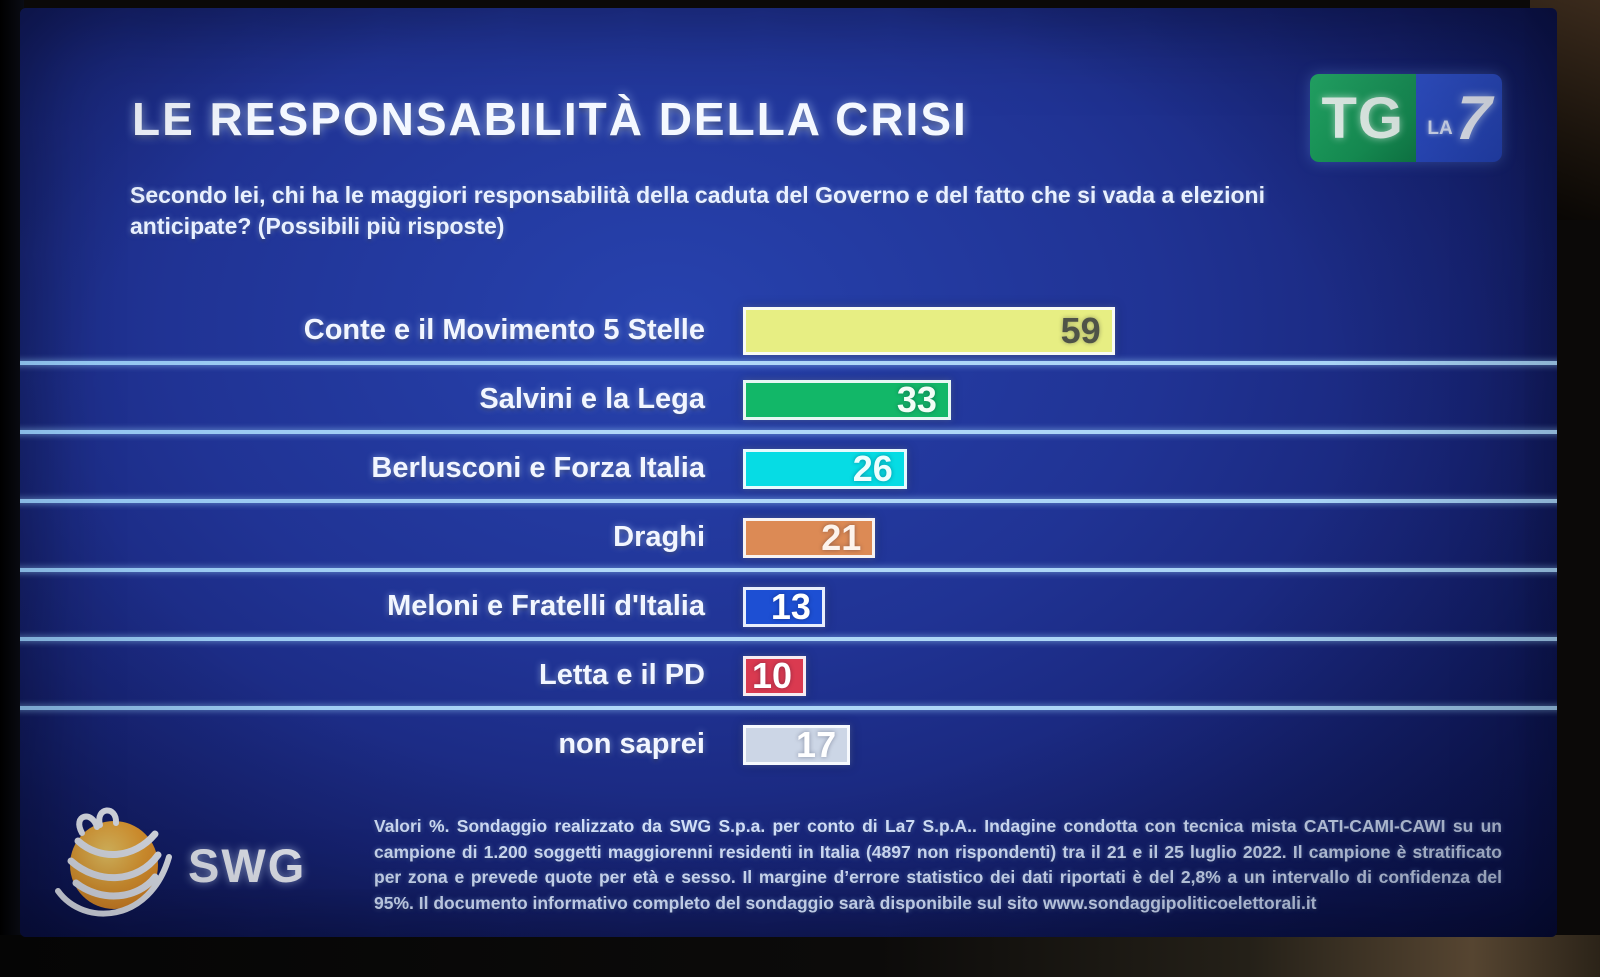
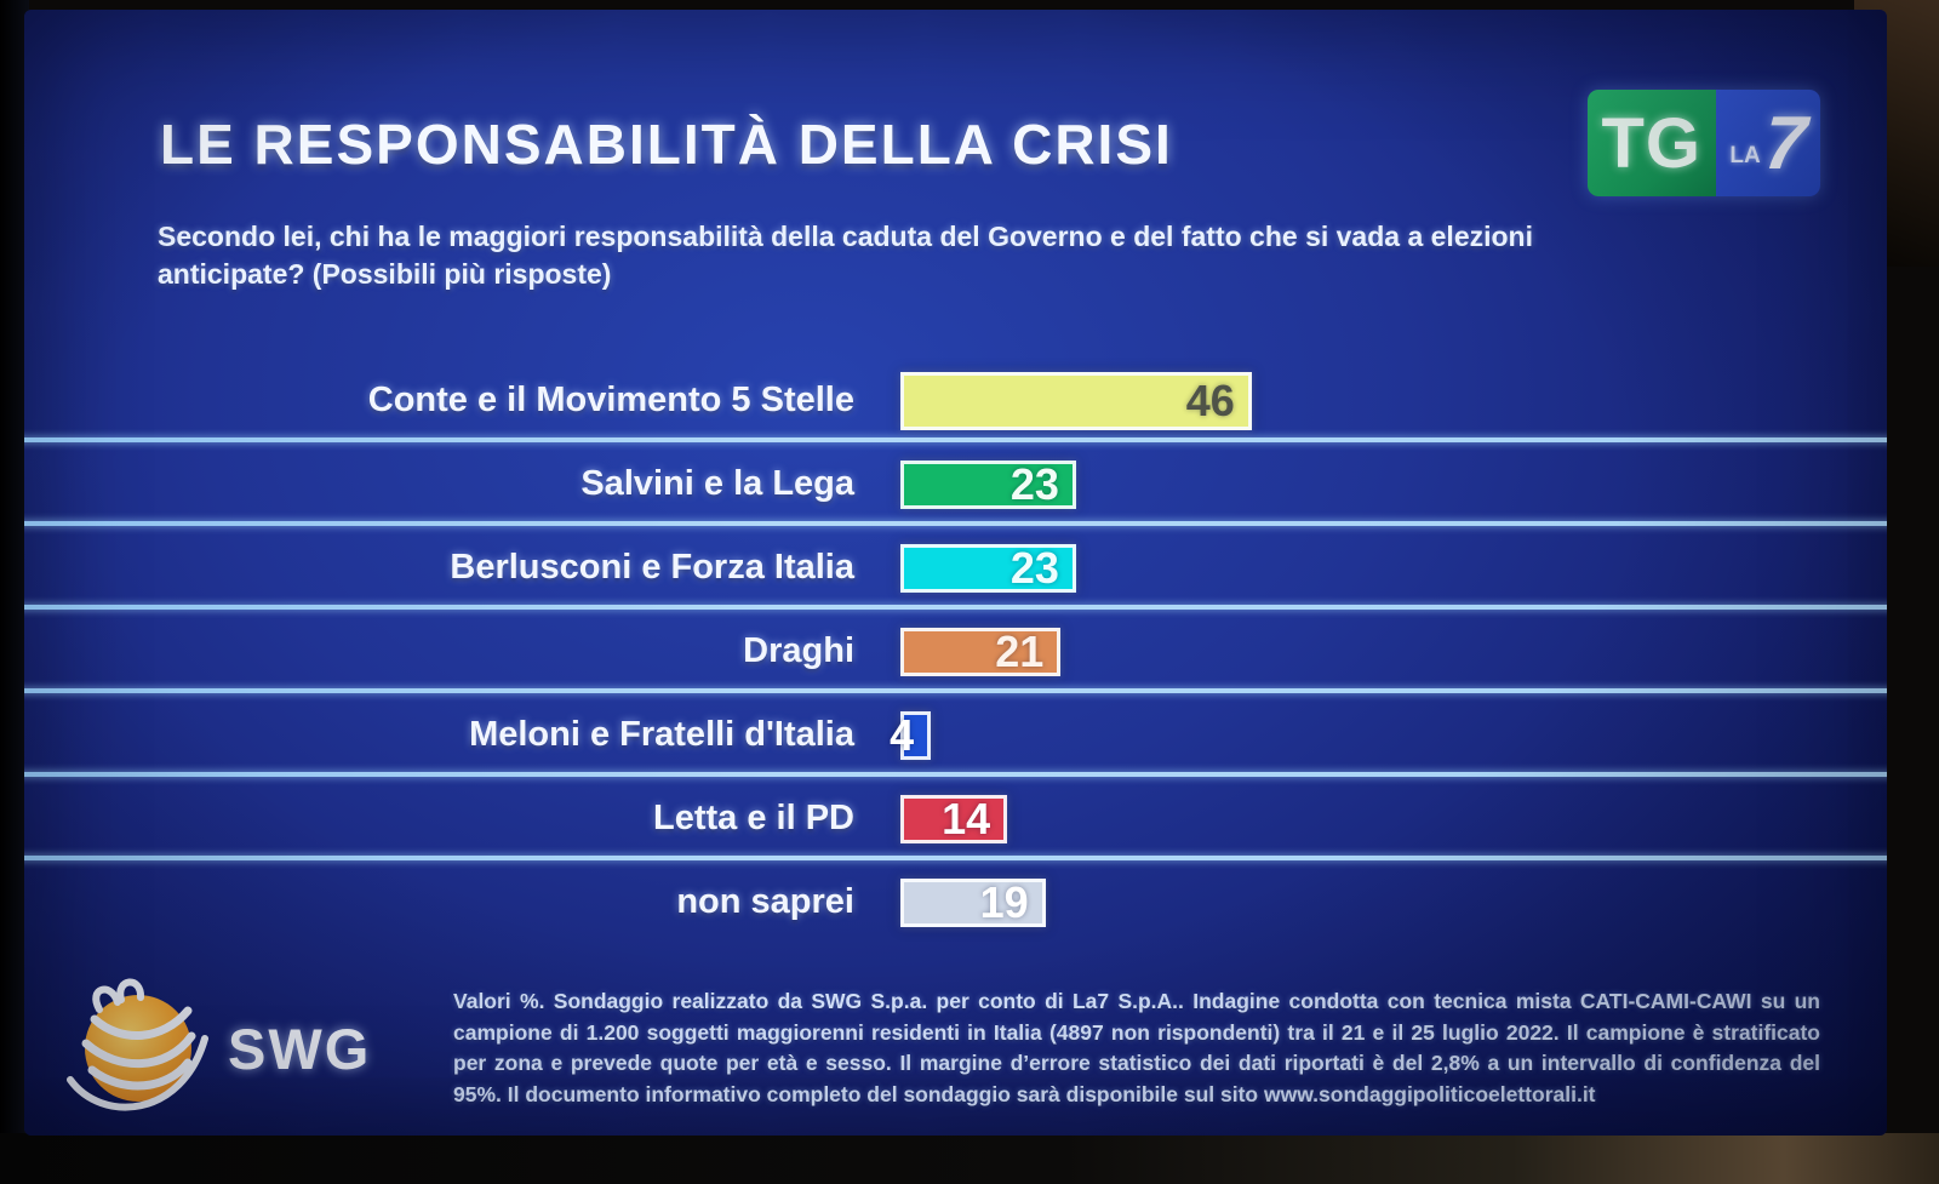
Conte e il Movimento 5 Stelle: 59 -> 46
Salvini e la Lega: 33 -> 23
Berlusconi e Forza Italia: 26 -> 23
Meloni e Fratelli d'Italia: 13 -> 4
Letta e il PD: 10 -> 14
non saprei: 17 -> 19
